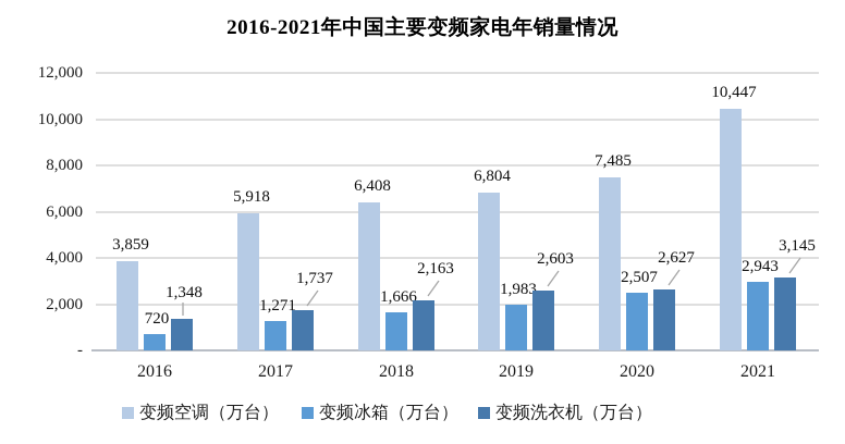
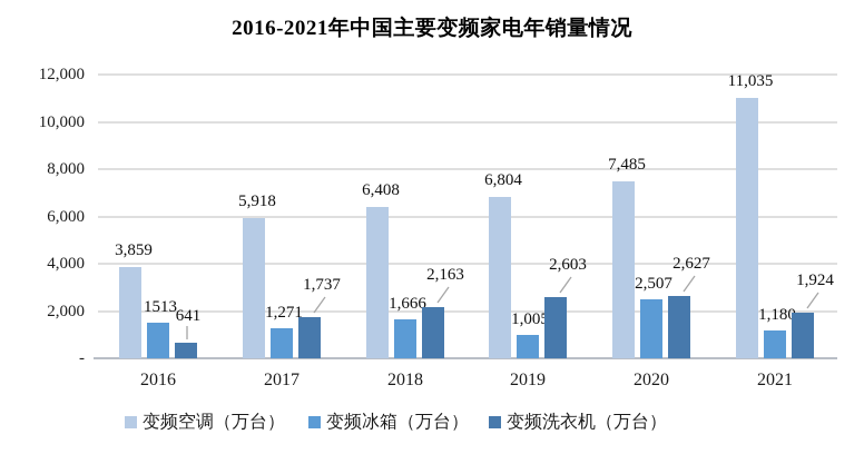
变频冰箱（万台）/2016: 720 -> 1513
变频洗衣机（万台）/2016: 1,348 -> 641
变频冰箱（万台）/2019: 1,983 -> 1,005
变频空调（万台）/2021: 10,447 -> 11,035
变频冰箱（万台）/2021: 2,943 -> 1,180
变频洗衣机（万台）/2021: 3,145 -> 1,924
